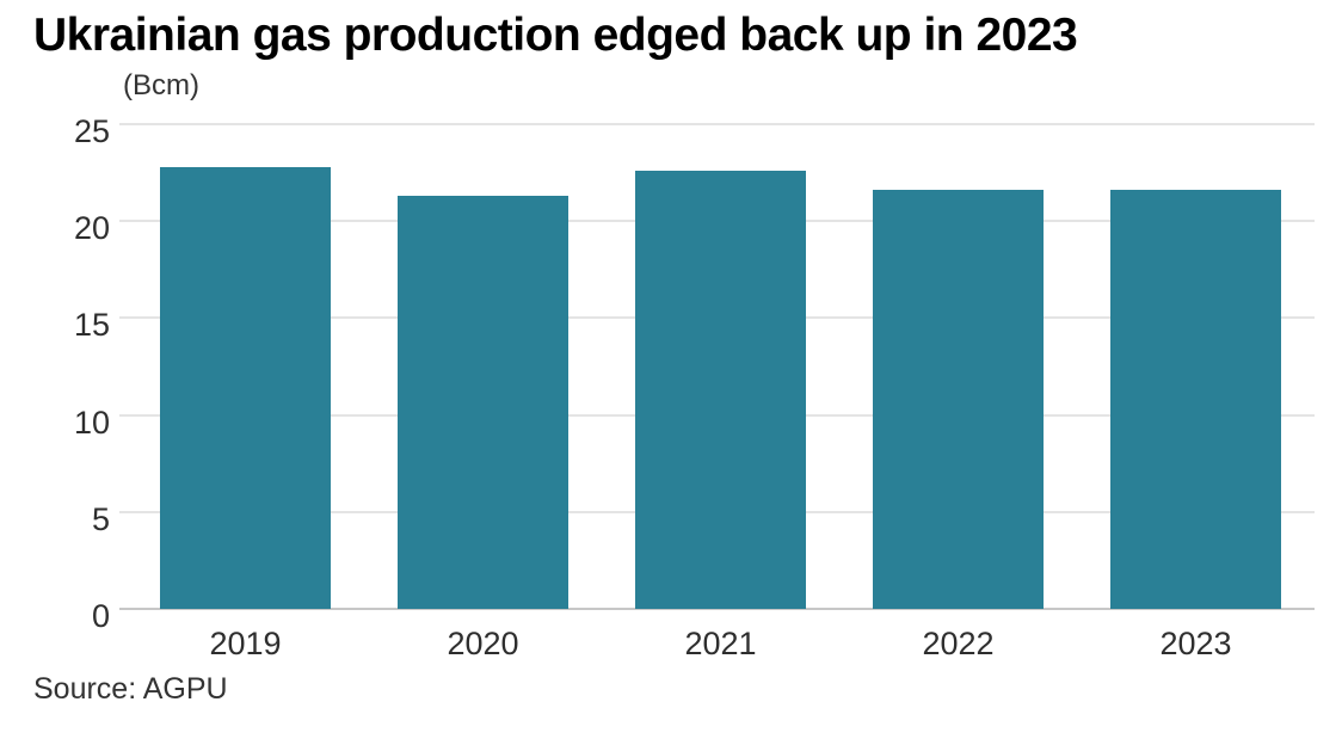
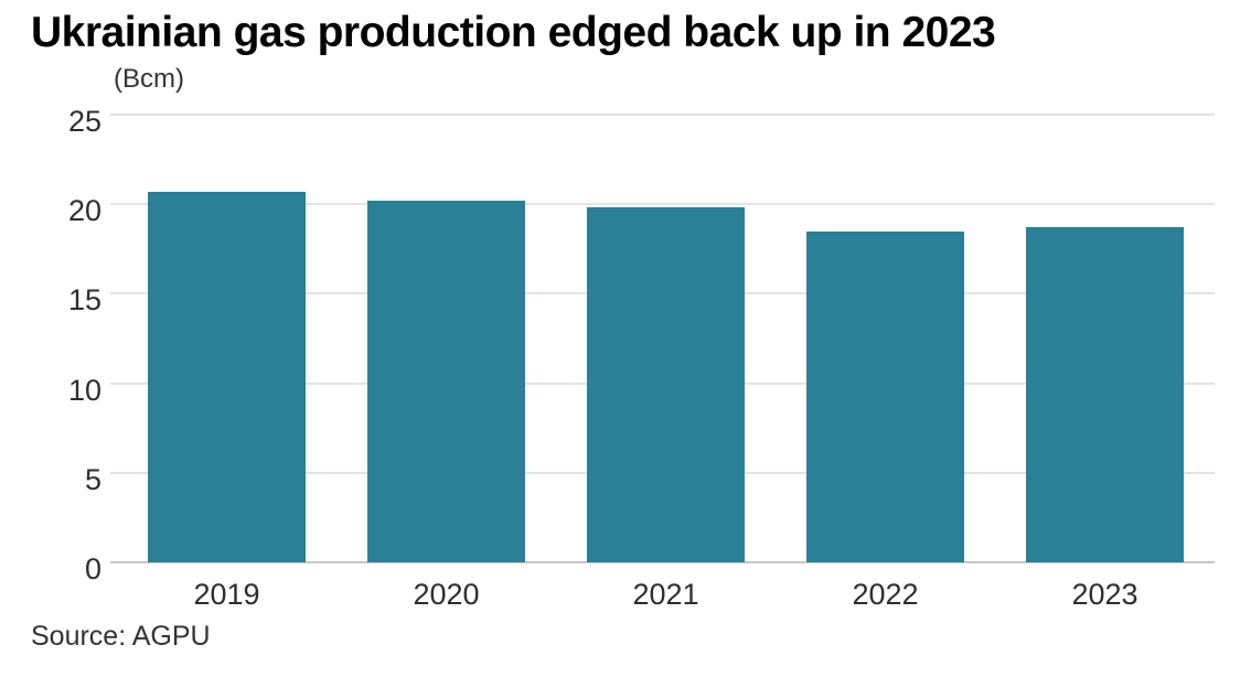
2019: 22.8 -> 20.7
2020: 21.3 -> 20.2
2021: 22.6 -> 19.8
2022: 21.6 -> 18.5
2023: 21.6 -> 18.7
